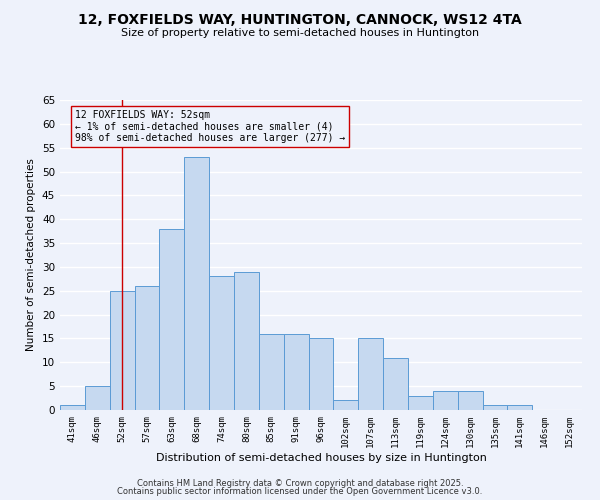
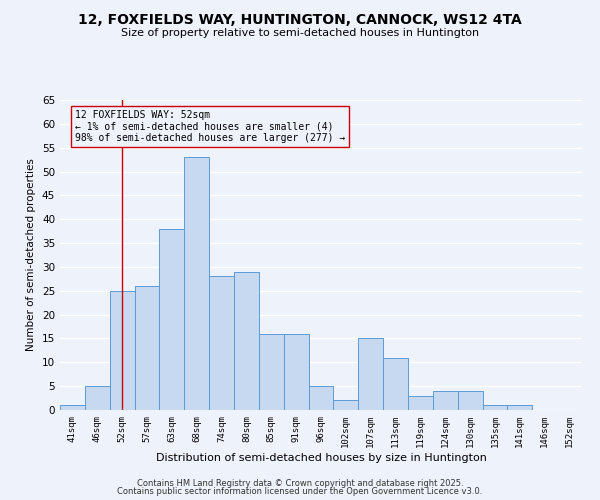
96sqm: 15 -> 5
